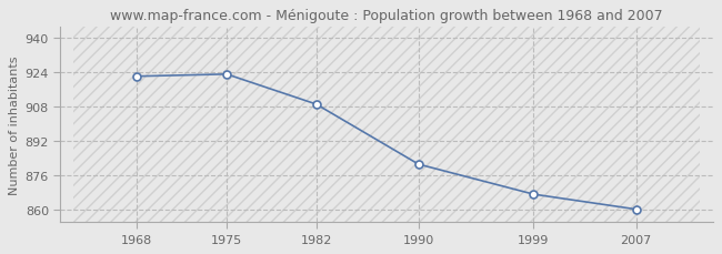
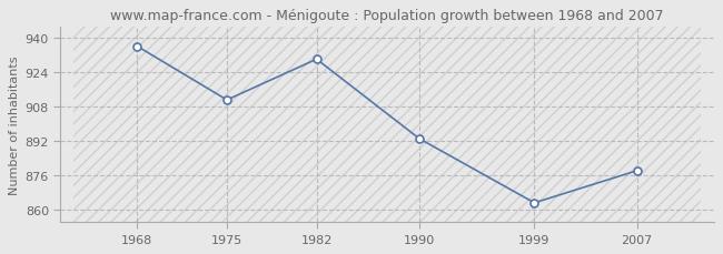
1968: 922 -> 936
1975: 923 -> 911
1982: 909 -> 930
1990: 881 -> 893
1999: 867 -> 863
2007: 860 -> 878
